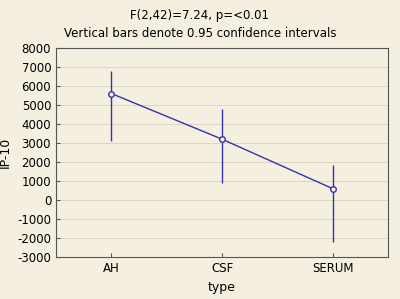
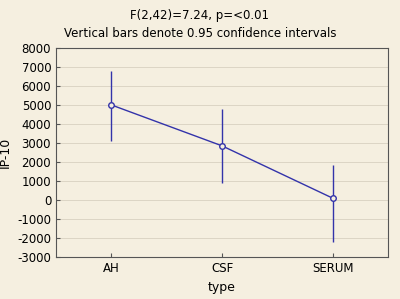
AH: 5600 -> 5000
CSF: 3200 -> 2800
SERUM: 600 -> 100
